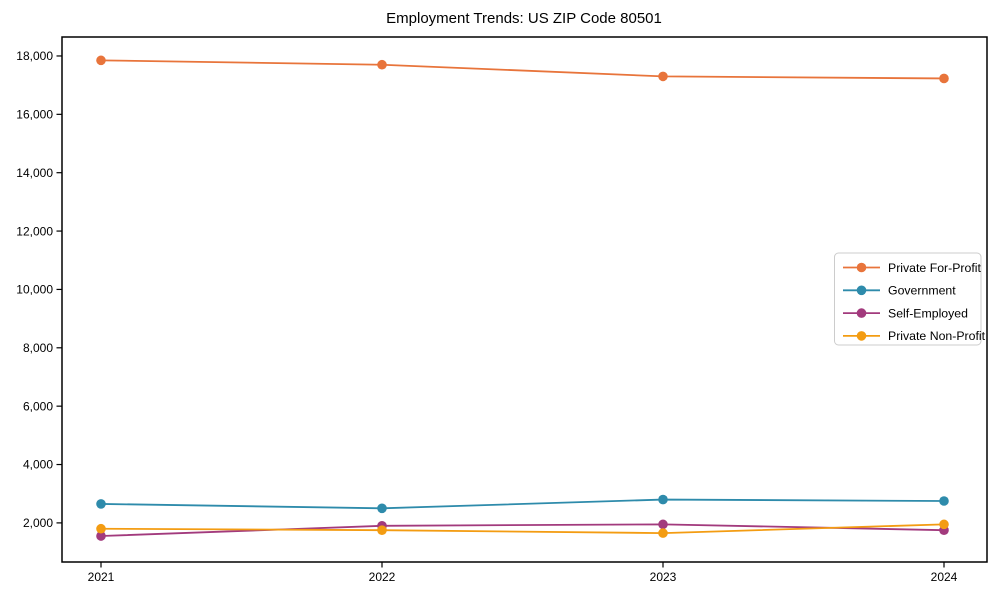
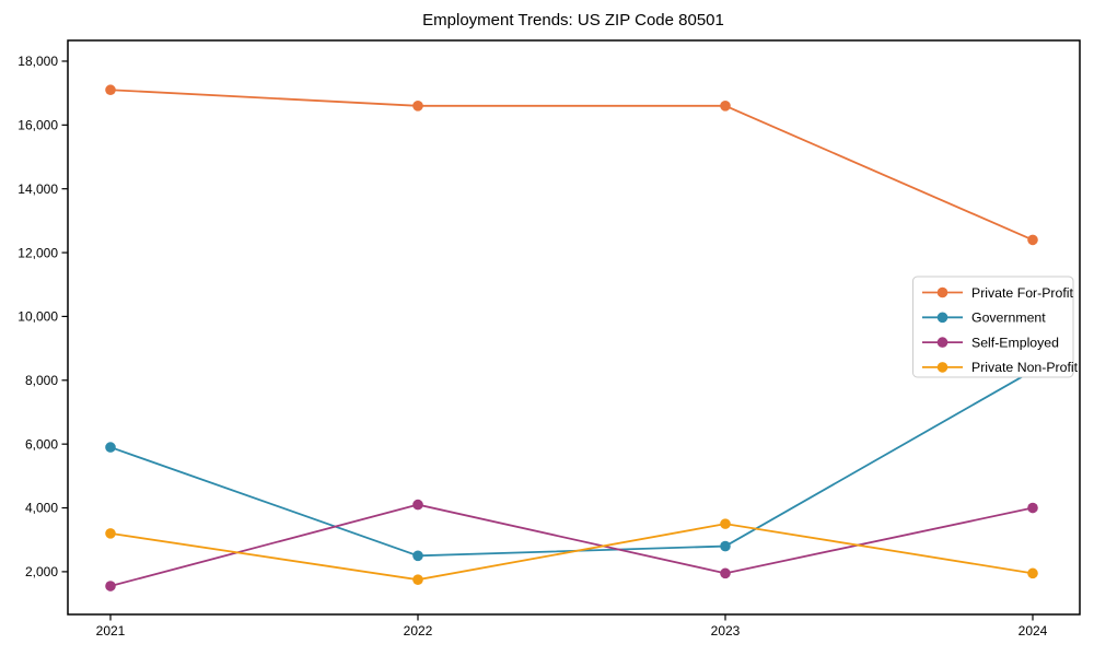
Private For-Profit/2021: 17800 -> 17100
Government/2021: 2600 -> 5900
Private Non-Profit/2021: 1800 -> 3200
Private For-Profit/2022: 17700 -> 16600
Self-Employed/2022: 1900 -> 4100
Private For-Profit/2023: 17300 -> 16600
Private Non-Profit/2023: 1600 -> 3500
Private For-Profit/2024: 17200 -> 12400
Government/2024: 2800 -> 8300
Self-Employed/2024: 1800 -> 4000
